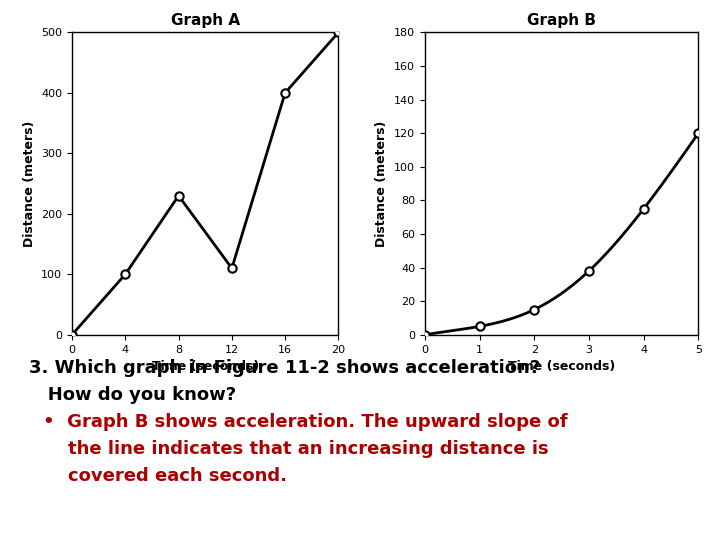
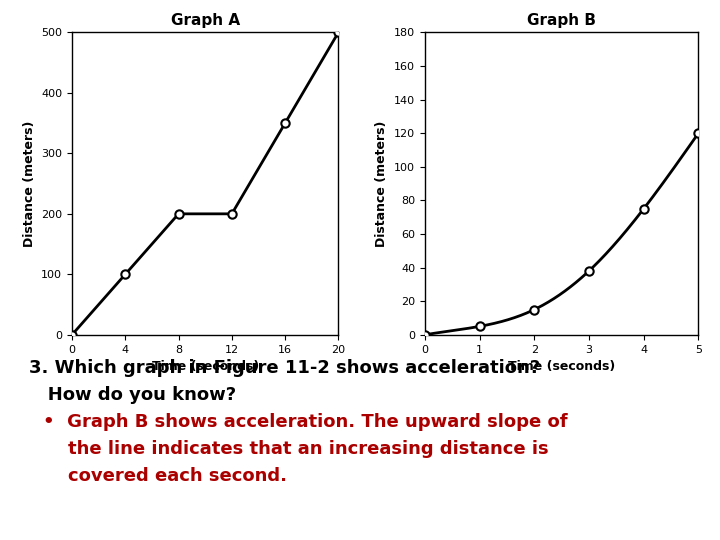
Graph A/8: 230 -> 200
Graph A/12: 110 -> 200
Graph A/16: 400 -> 350
